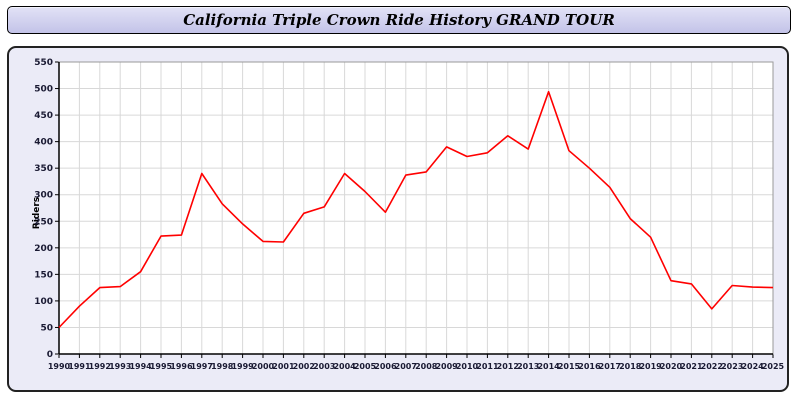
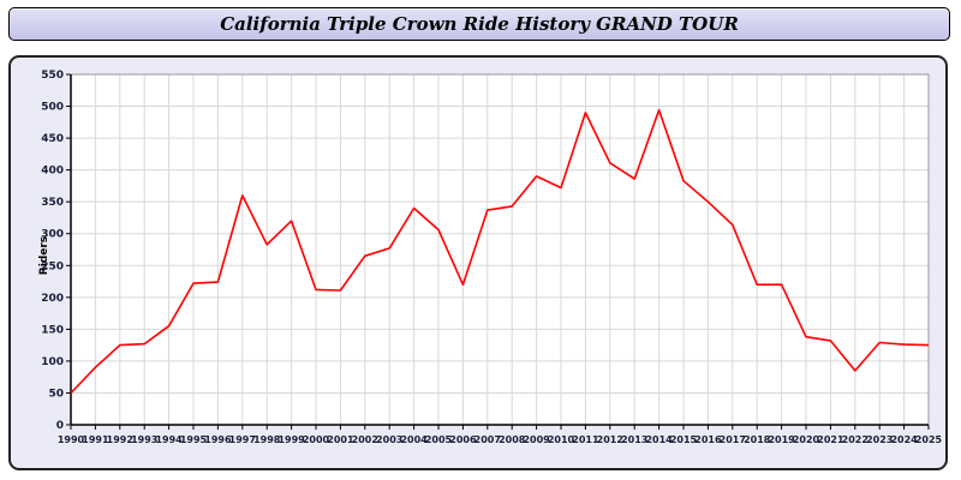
1997: 340 -> 360
1999: 240 -> 320
2006: 270 -> 220
2011: 380 -> 490
2018: 260 -> 220
